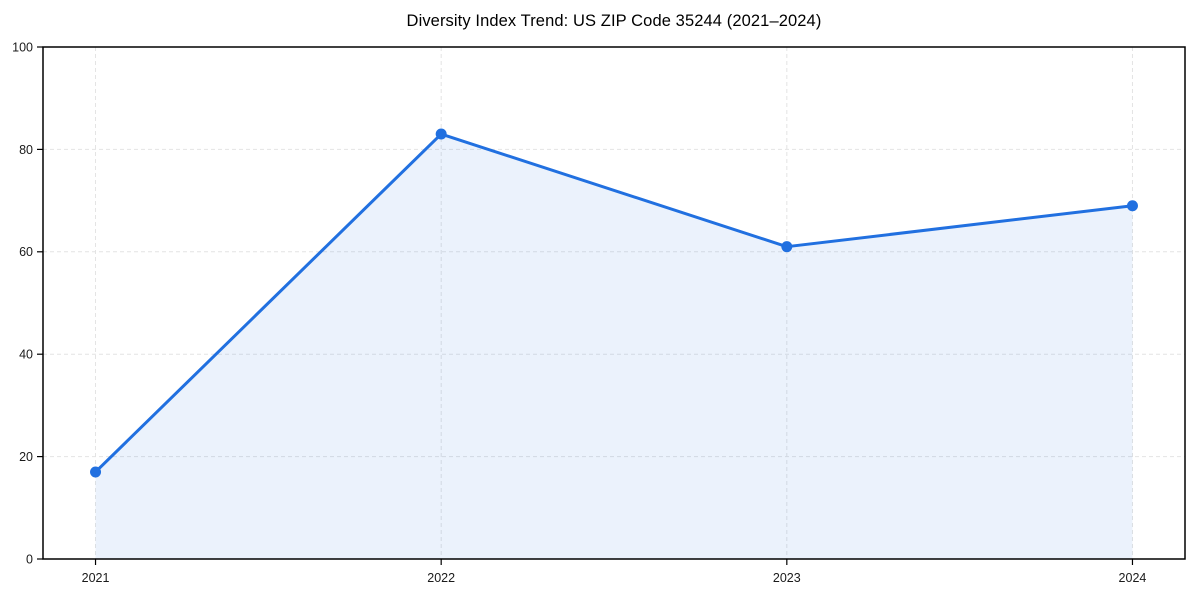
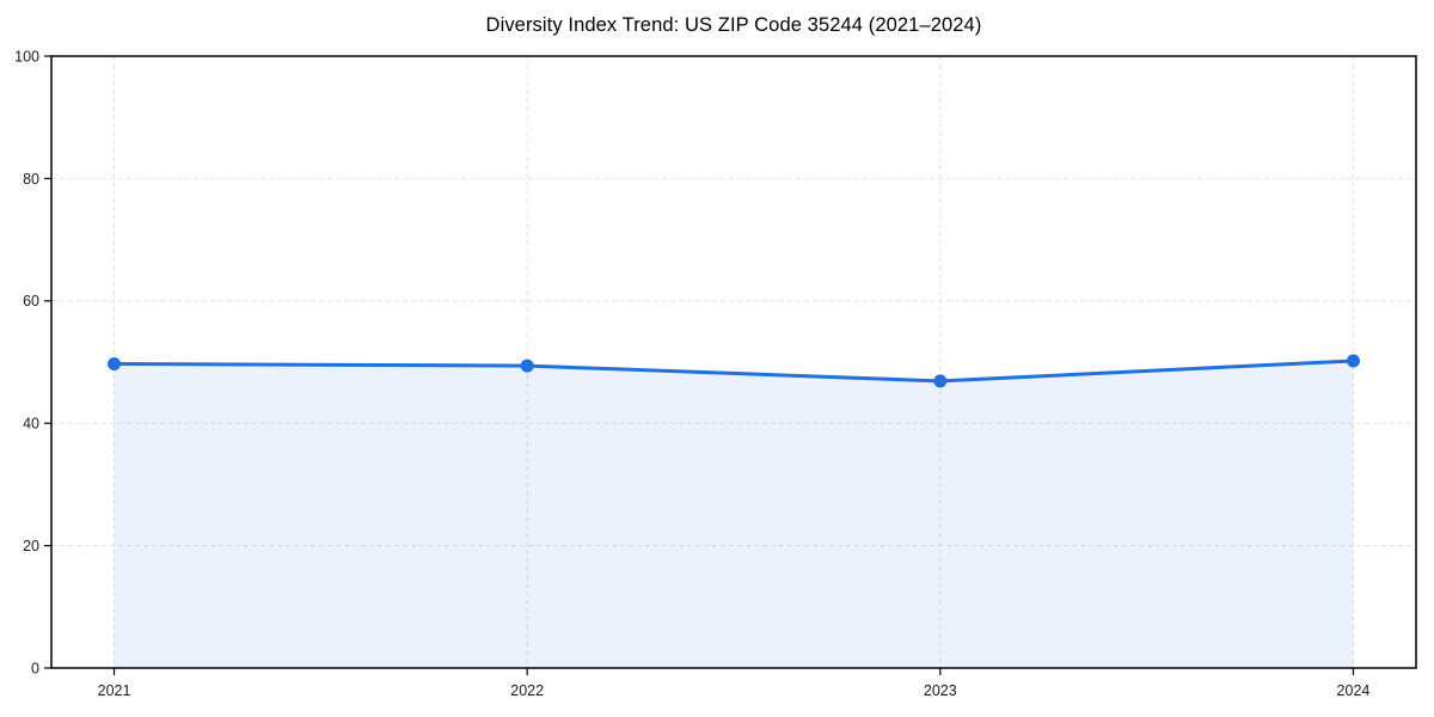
2021: 17 -> 50
2022: 83 -> 49
2023: 61 -> 47
2024: 69 -> 50
